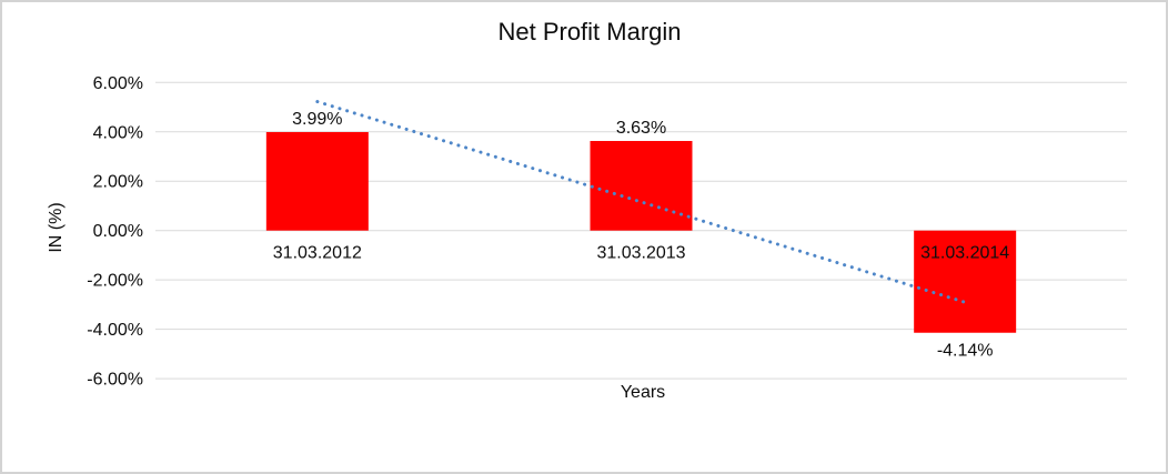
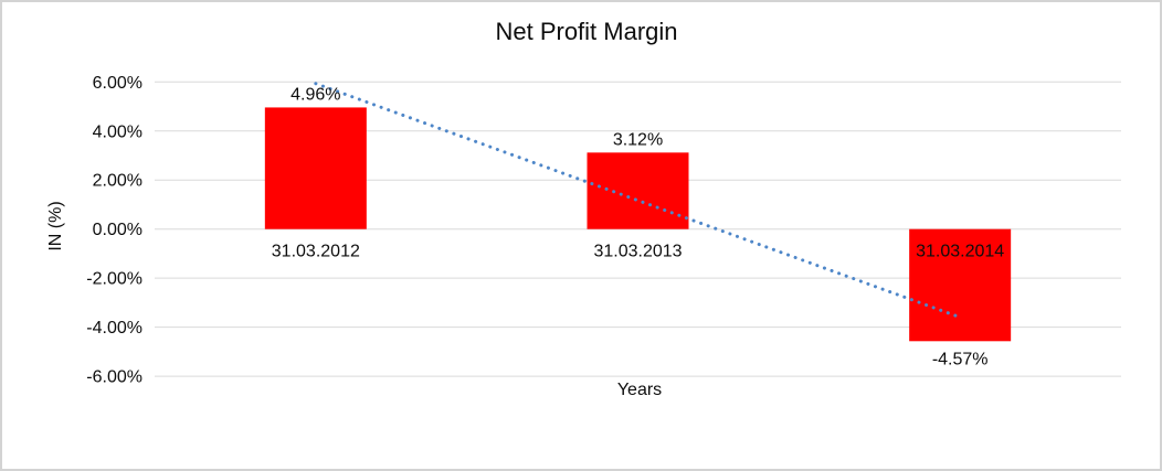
31.03.2012: 3.99% -> 4.96%
31.03.2013: 3.63% -> 3.12%
31.03.2014: -4.14% -> -4.57%
